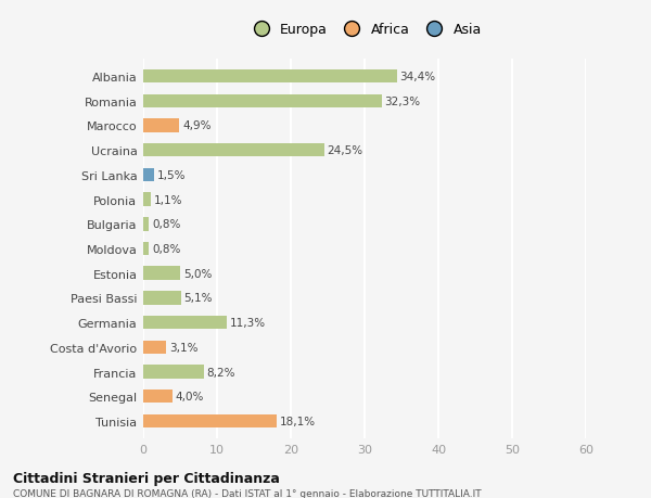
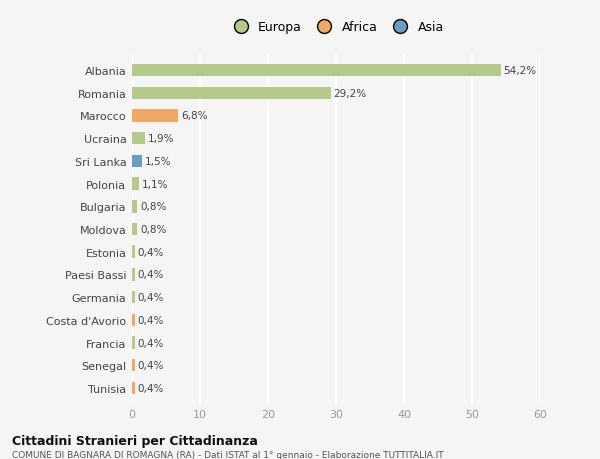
Albania: 34,4% -> 54,2%
Romania: 32,3% -> 29,2%
Marocco: 4,9% -> 6,8%
Ucraina: 24,5% -> 1,9%
Estonia: 5,0% -> 0,4%
Paesi Bassi: 5,1% -> 0,4%
Germania: 11,3% -> 0,4%
Costa d'Avorio: 3,1% -> 0,4%
Francia: 8,2% -> 0,4%
Senegal: 4,0% -> 0,4%
Tunisia: 18,1% -> 0,4%
